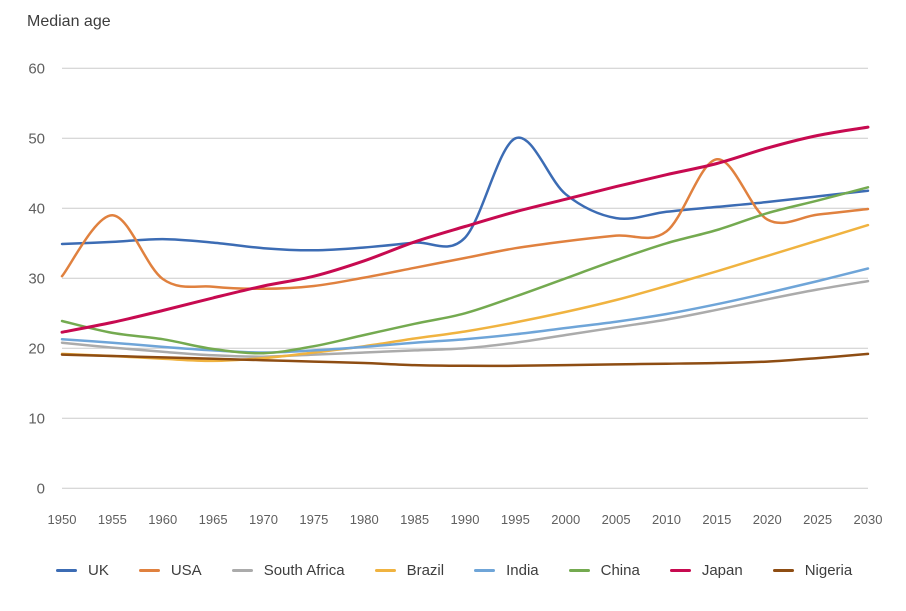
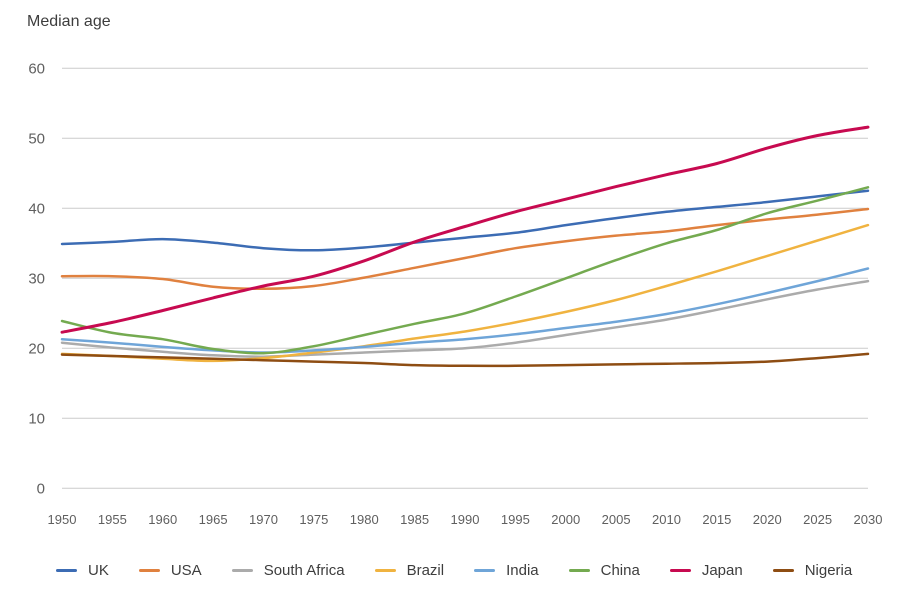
USA/1955: 39 -> 30
UK/1995: 50 -> 36
UK/2000: 42 -> 38
USA/2015: 47 -> 38
